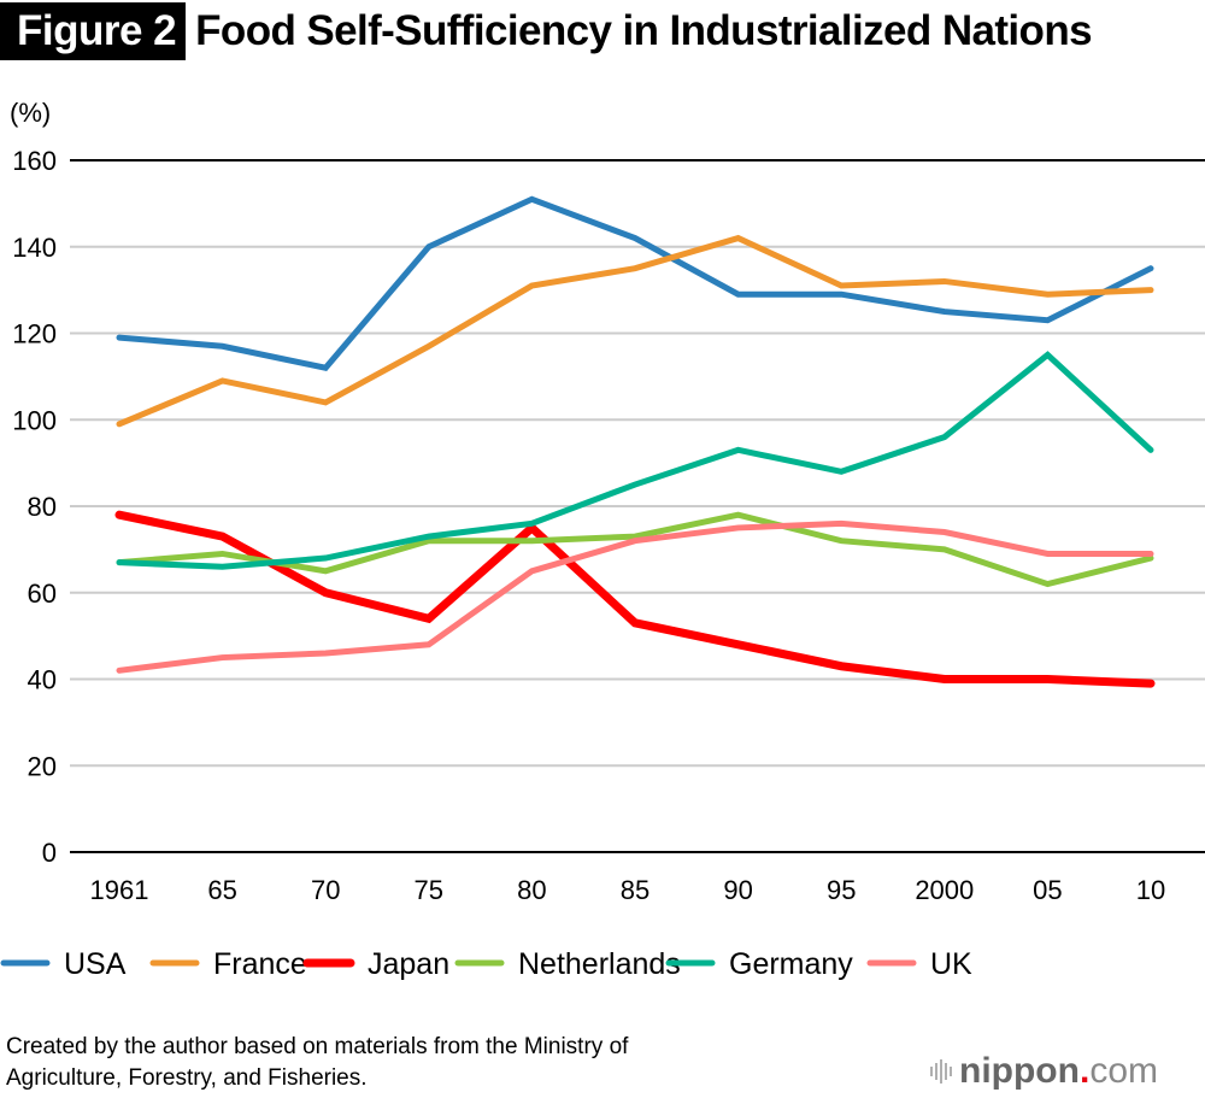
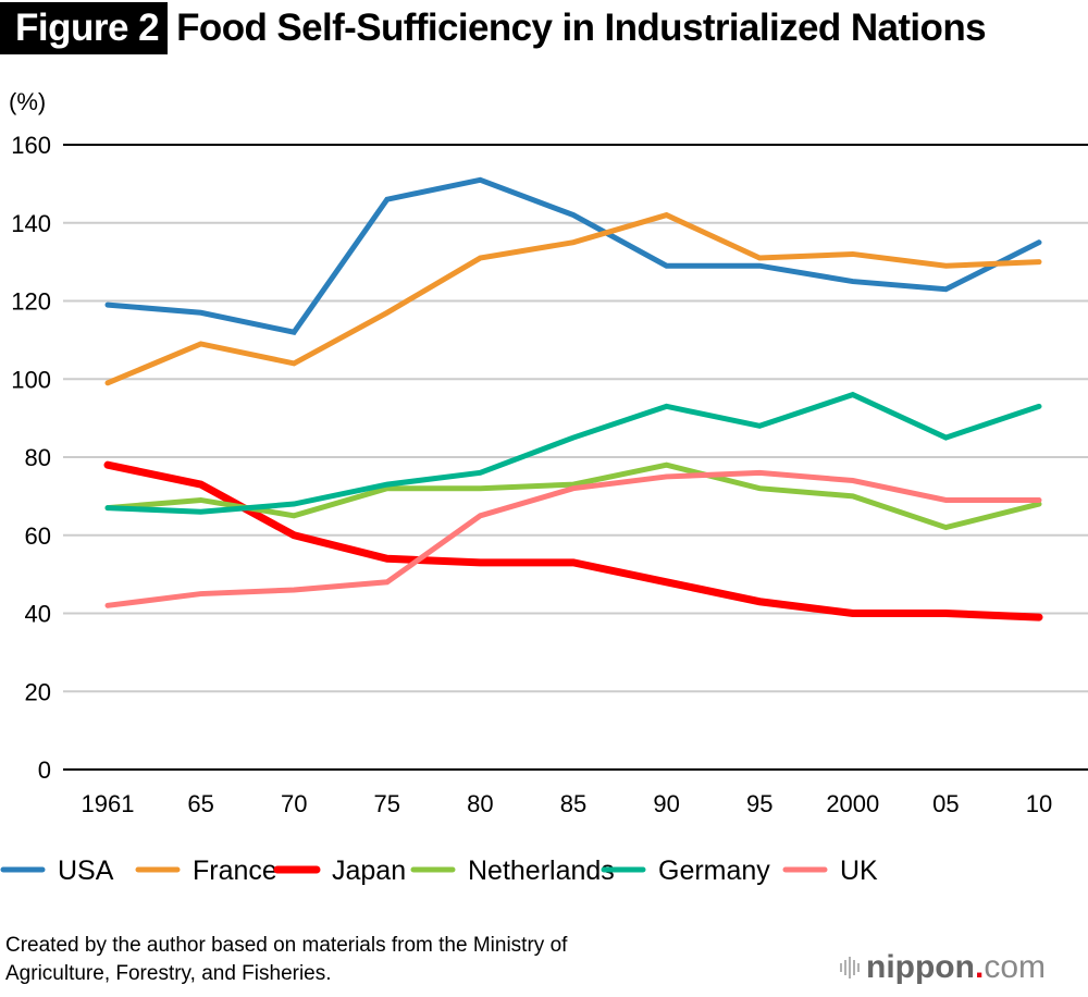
USA/75: 140 -> 146
Japan/80: 75 -> 53
Germany/05: 115 -> 85
